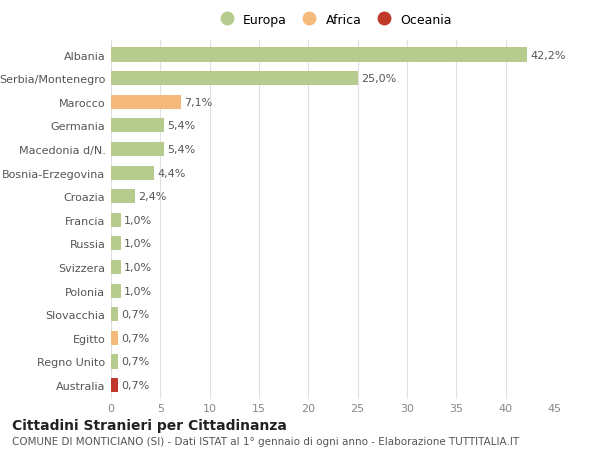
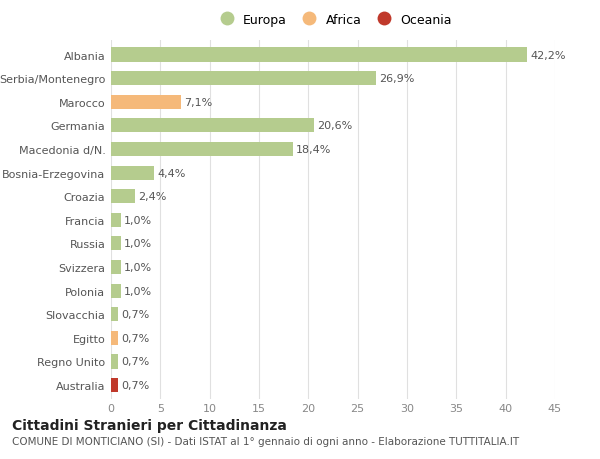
Serbia/Montenegro: 25,0% -> 26,9%
Germania: 5,4% -> 20,6%
Macedonia d/N.: 5,4% -> 18,4%
